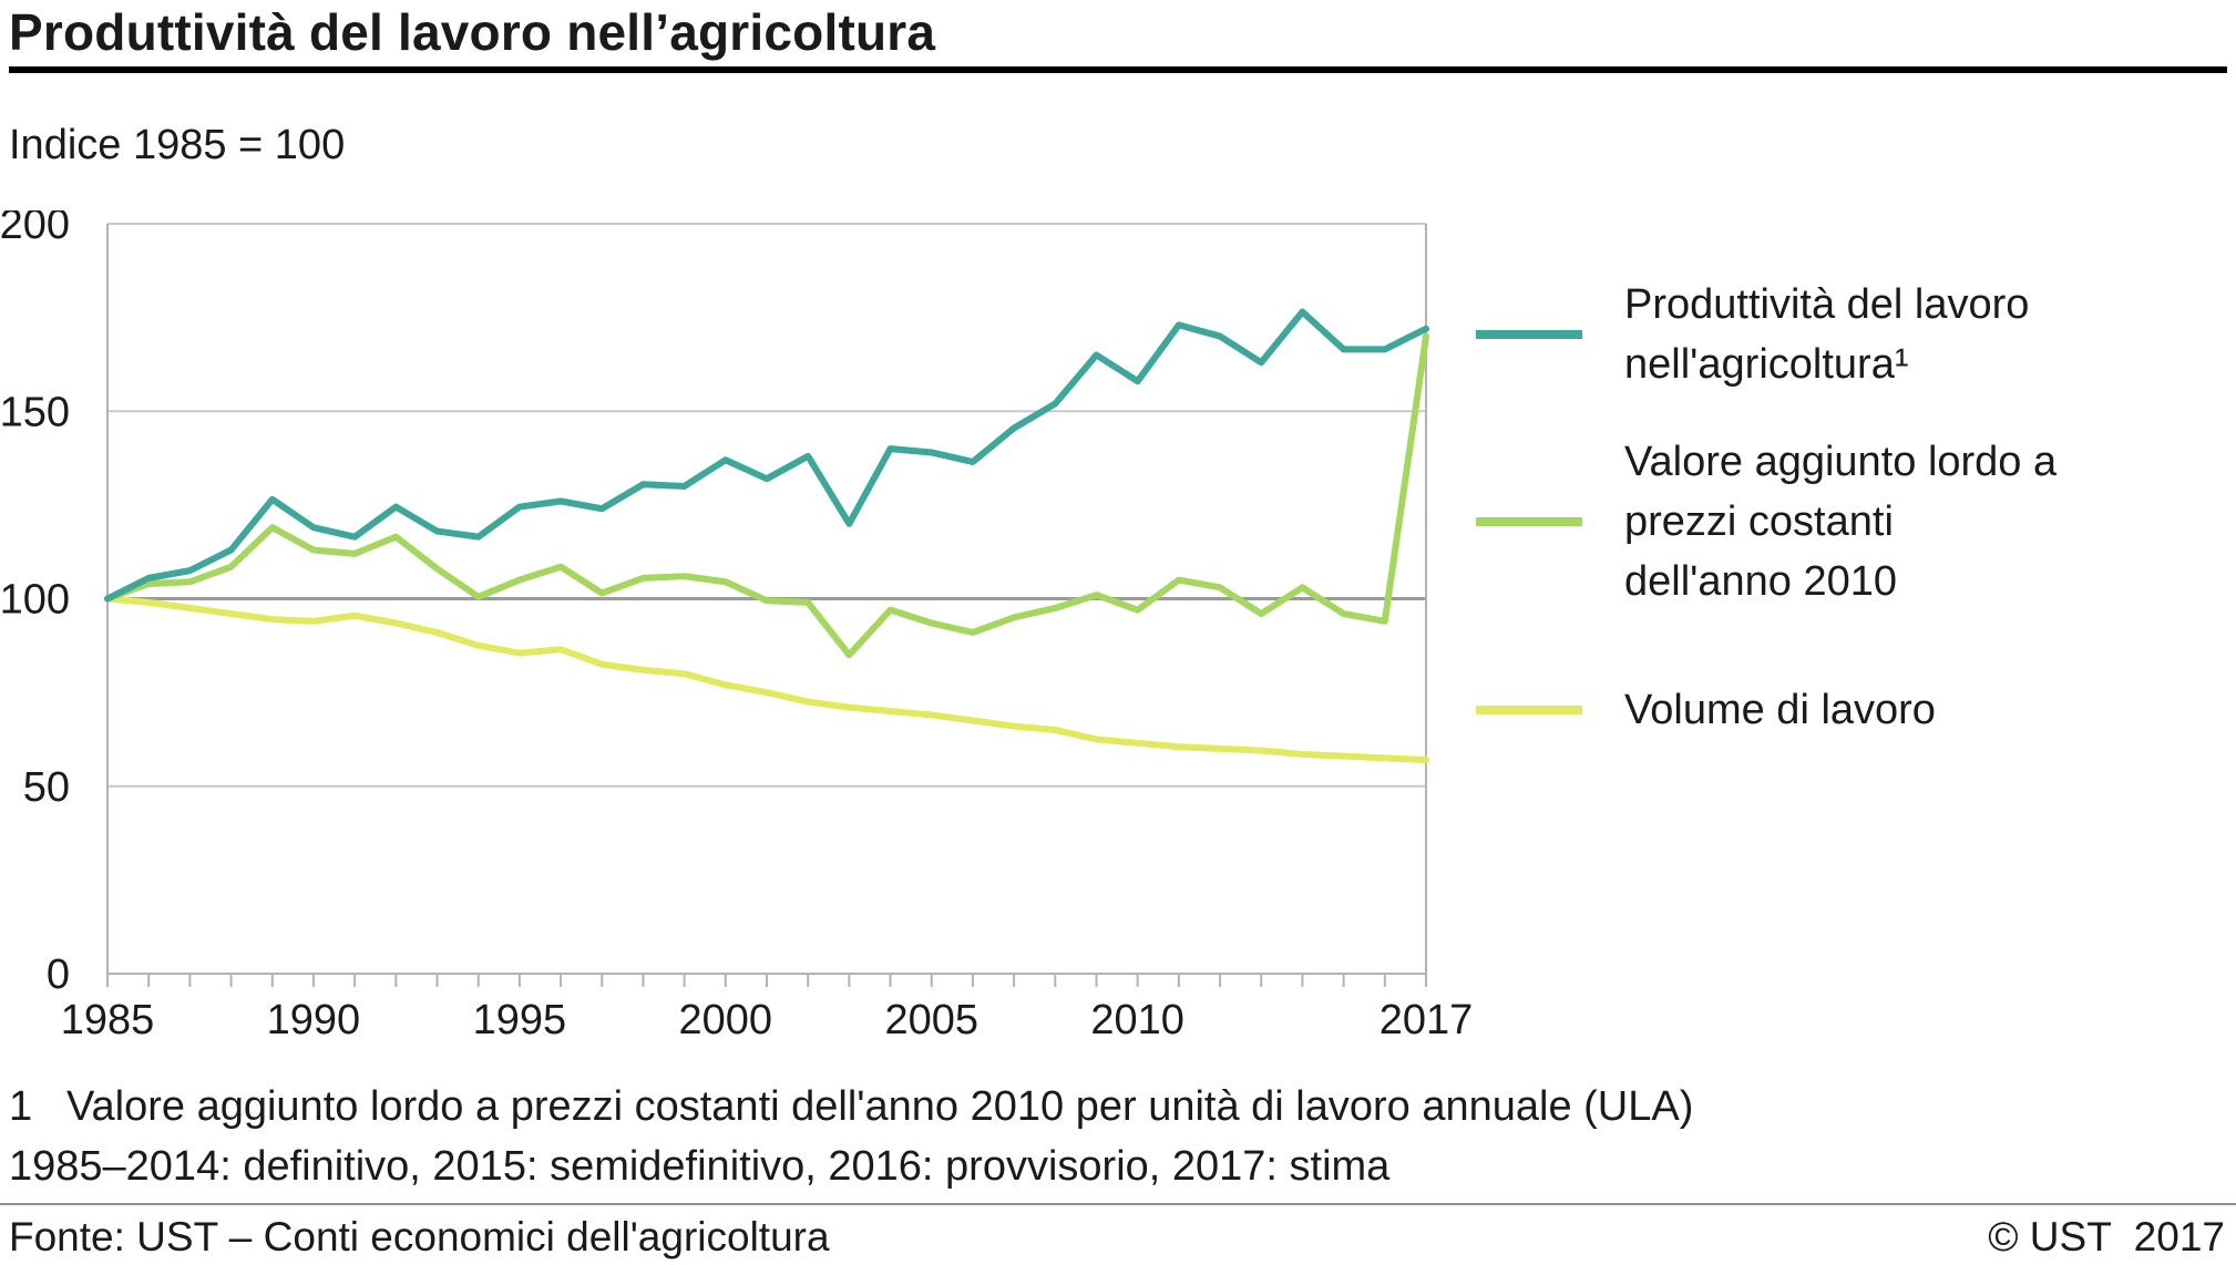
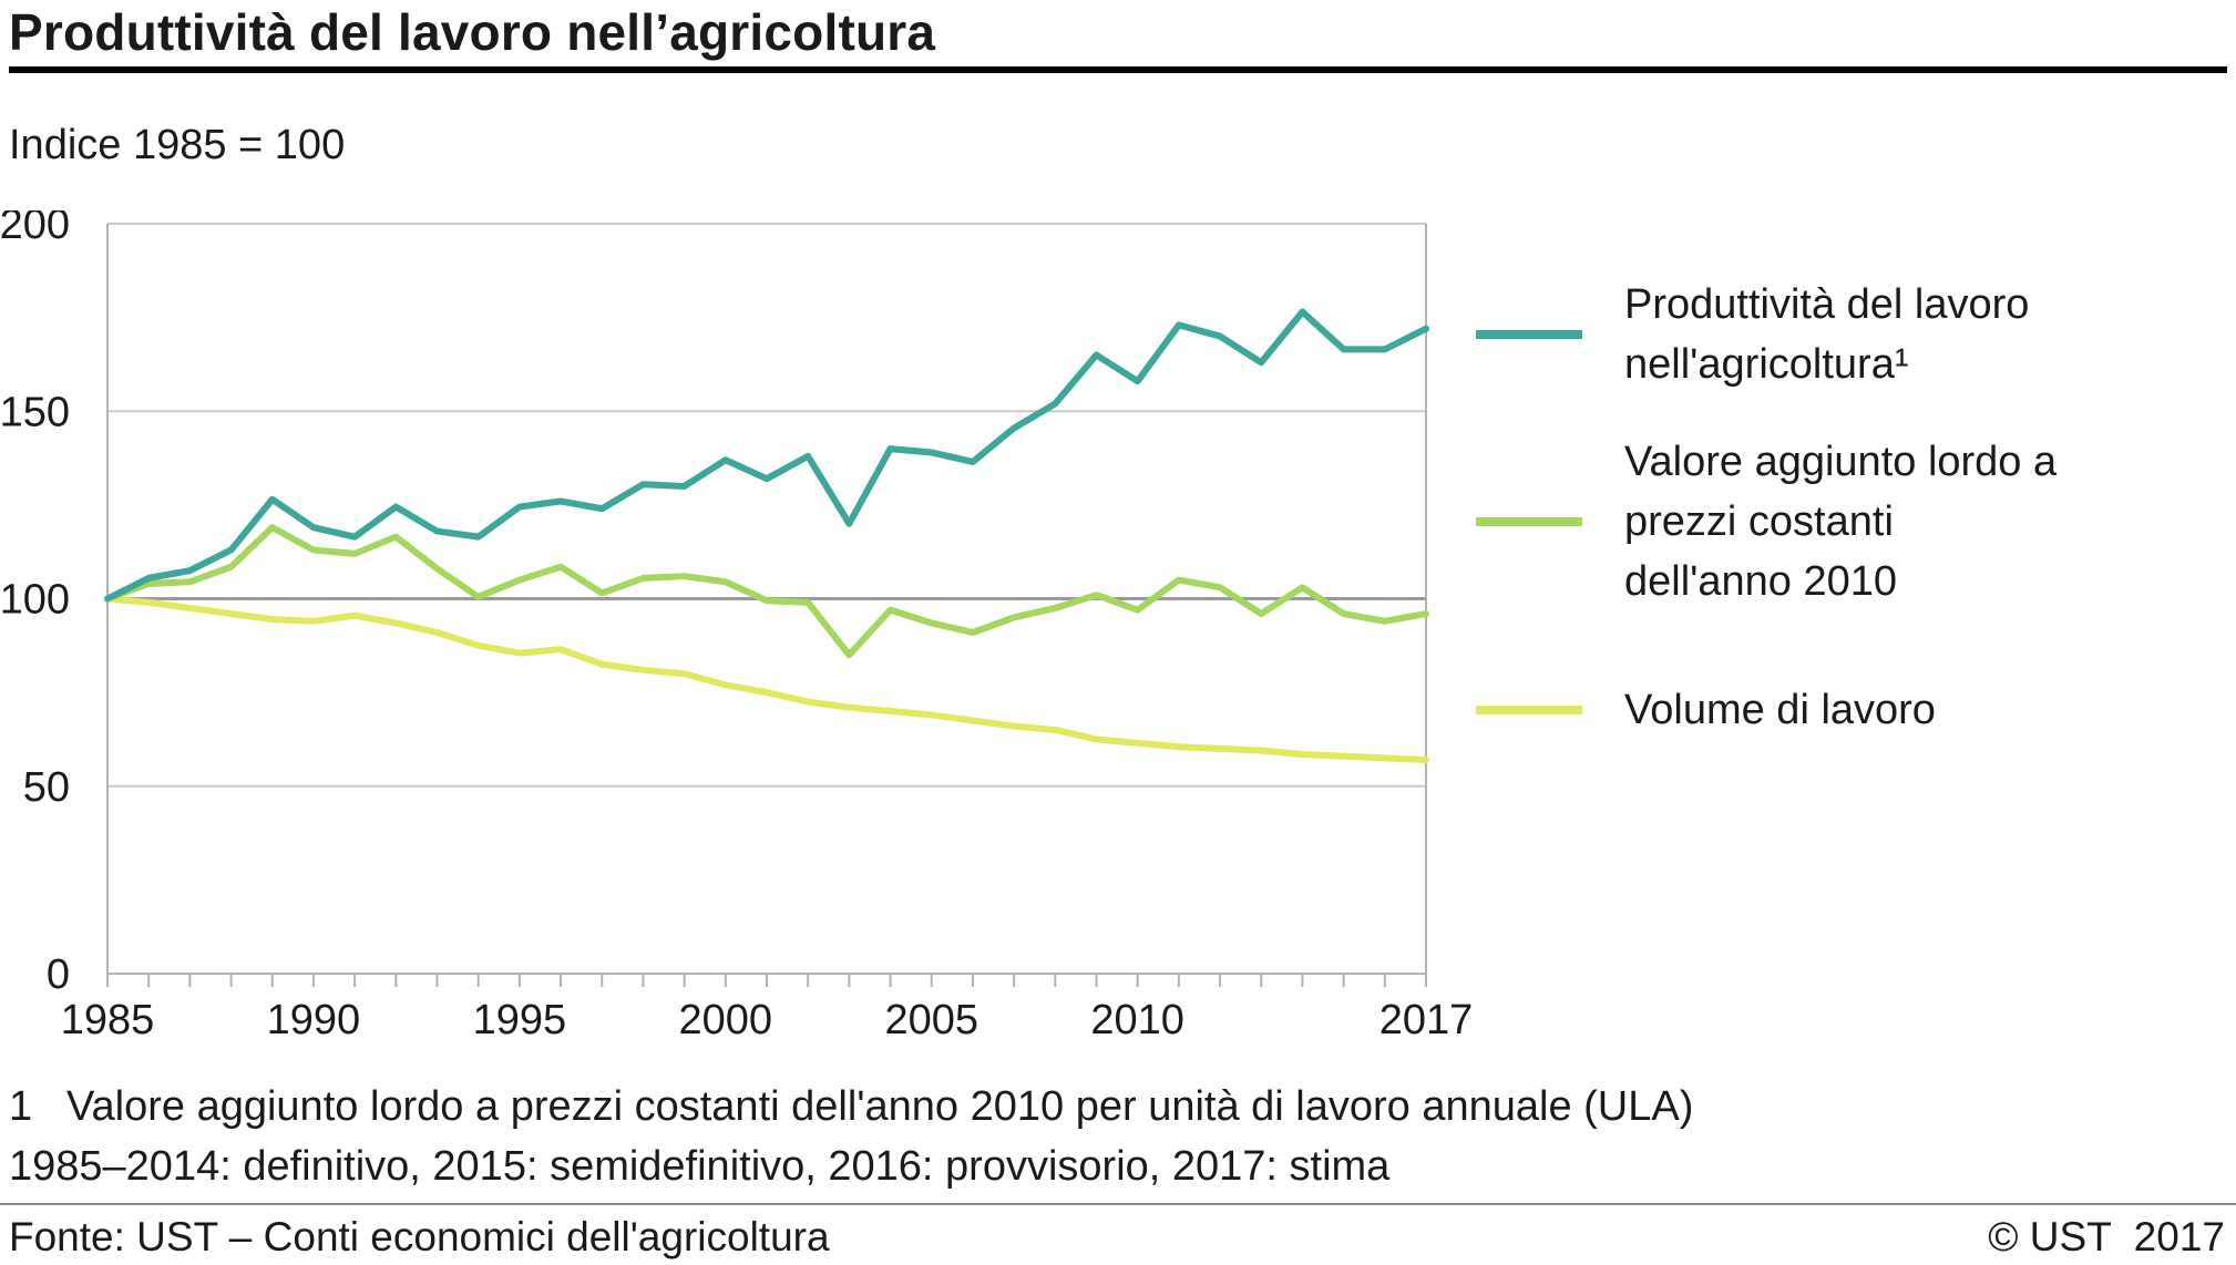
Valore aggiunto lordo a prezzi costanti dell'anno 2010/2017: 170 -> 96
